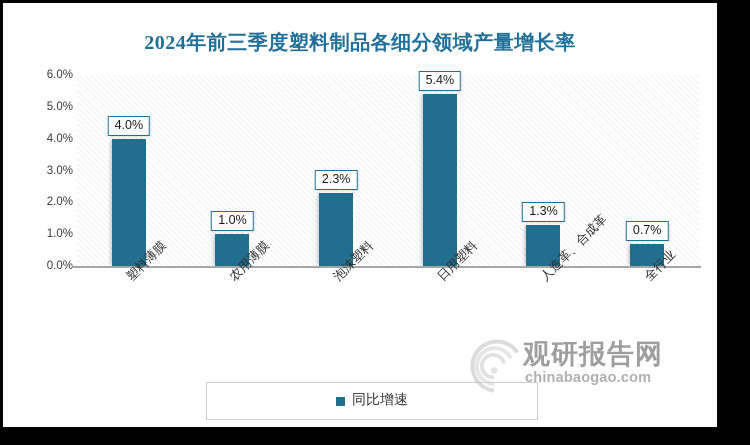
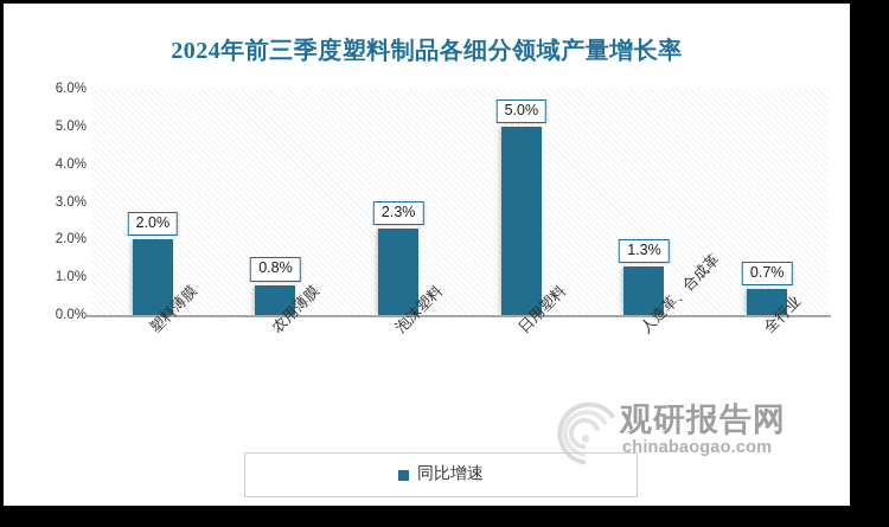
塑料薄膜: 4.0% -> 2.0%
农用薄膜: 1.0% -> 0.8%
日用塑料: 5.4% -> 5.0%
